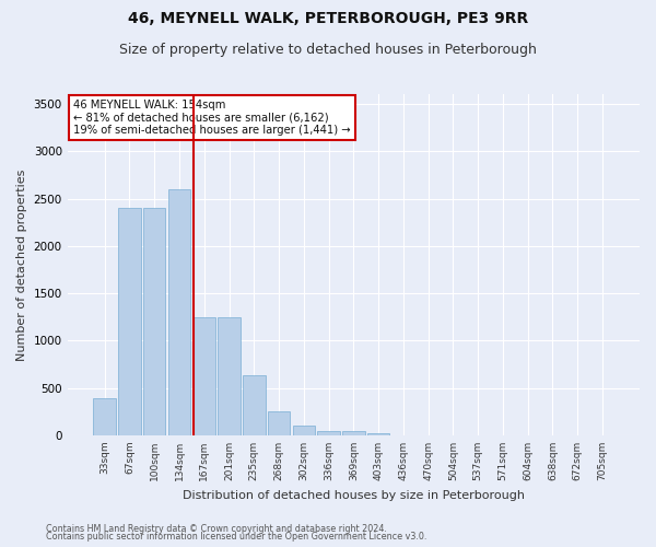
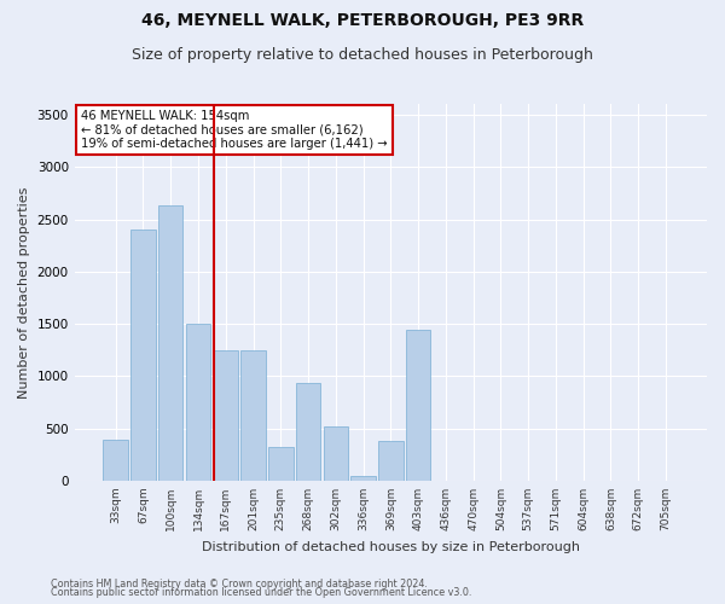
100sqm: 2400 -> 2640
134sqm: 2600 -> 1500
235sqm: 640 -> 320
268sqm: 250 -> 940
302sqm: 100 -> 520
369sqm: 40 -> 380
403sqm: 20 -> 1440
